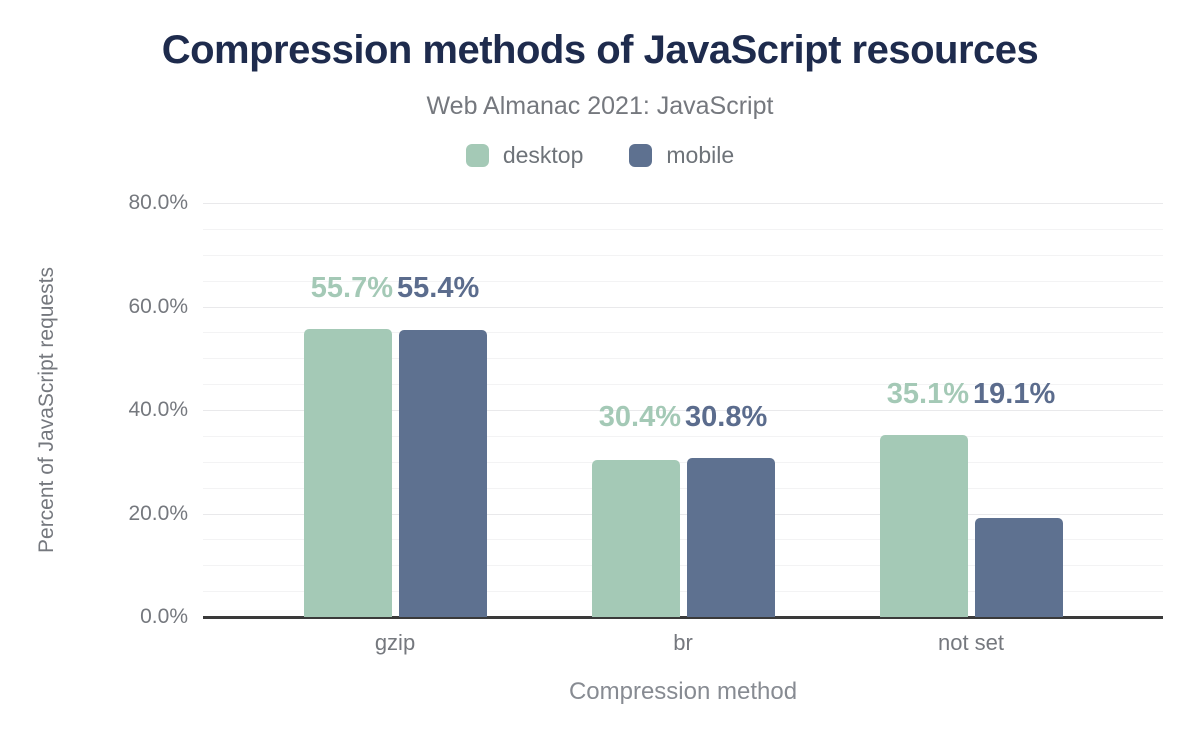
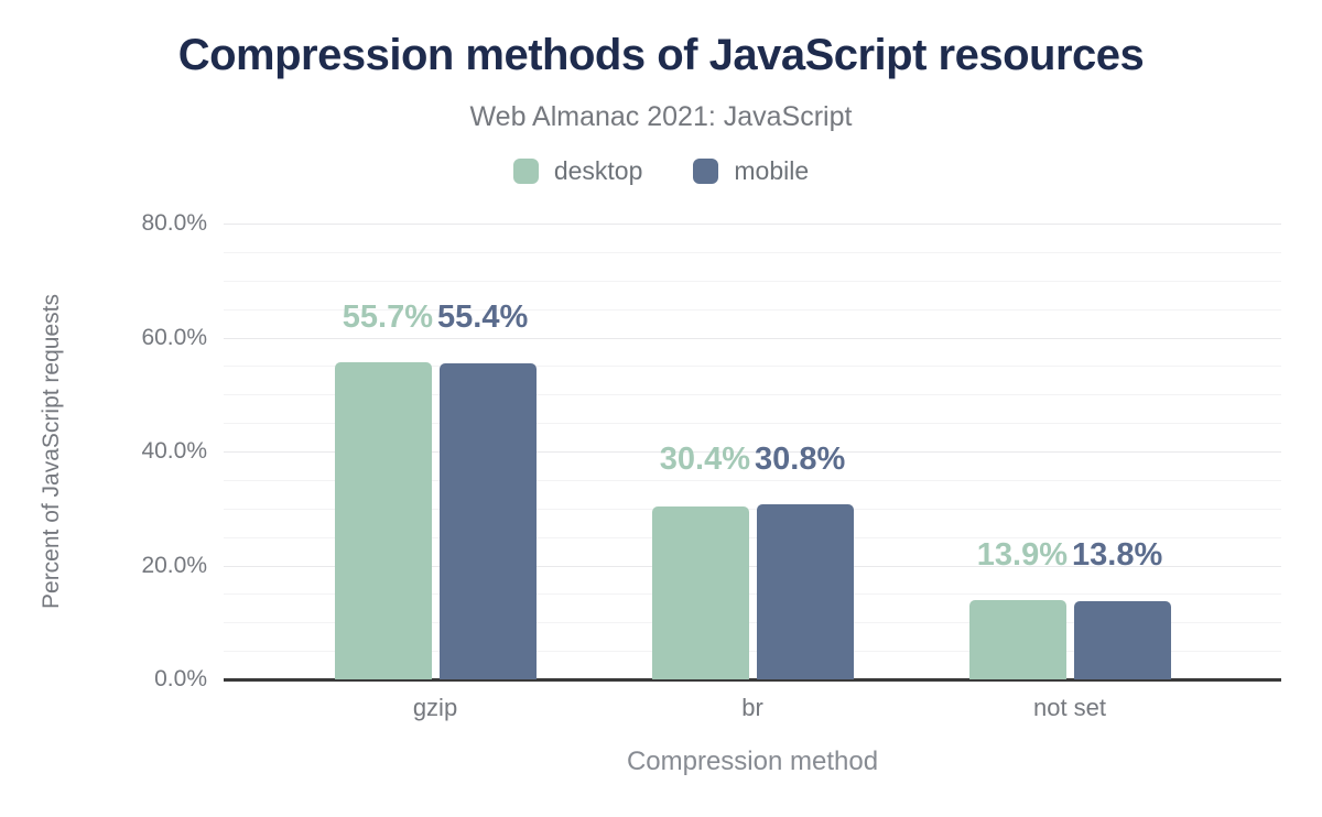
desktop/not set: 35.1% -> 13.9%
mobile/not set: 19.1% -> 13.8%
